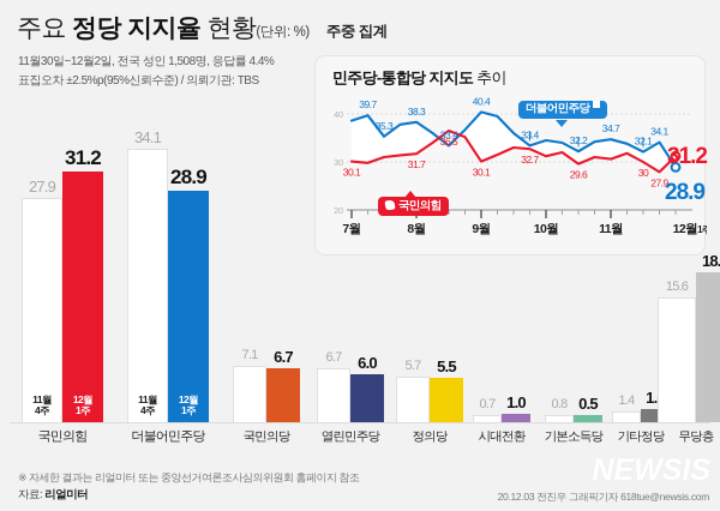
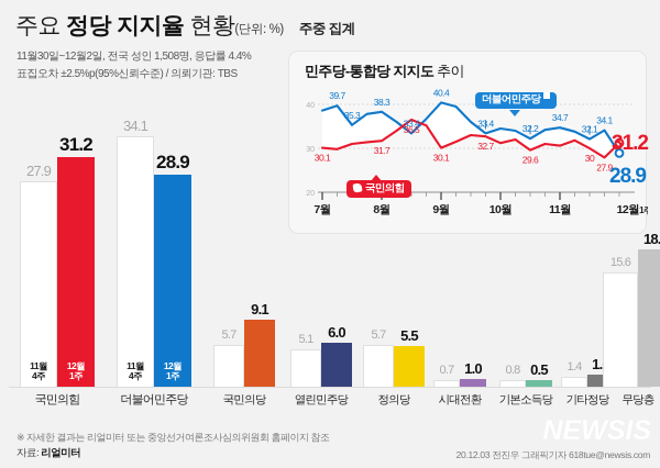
주요 정당 지지율 현황/11월 4주/국민의당: 7.1 -> 5.7
주요 정당 지지율 현황/12월 1주/국민의당: 6.7 -> 9.1
주요 정당 지지율 현황/11월 4주/열린민주당: 6.7 -> 5.1
